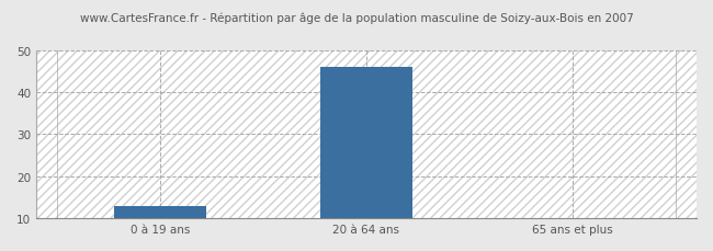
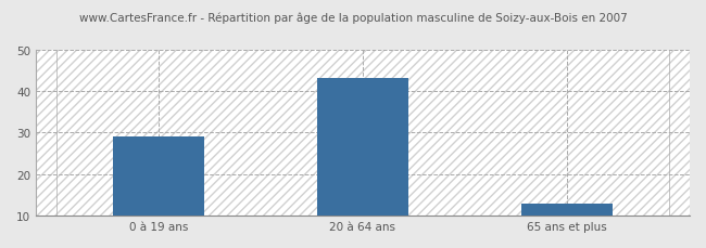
0 à 19 ans: 13 -> 29
20 à 64 ans: 46 -> 43
65 ans et plus: 10 -> 13
